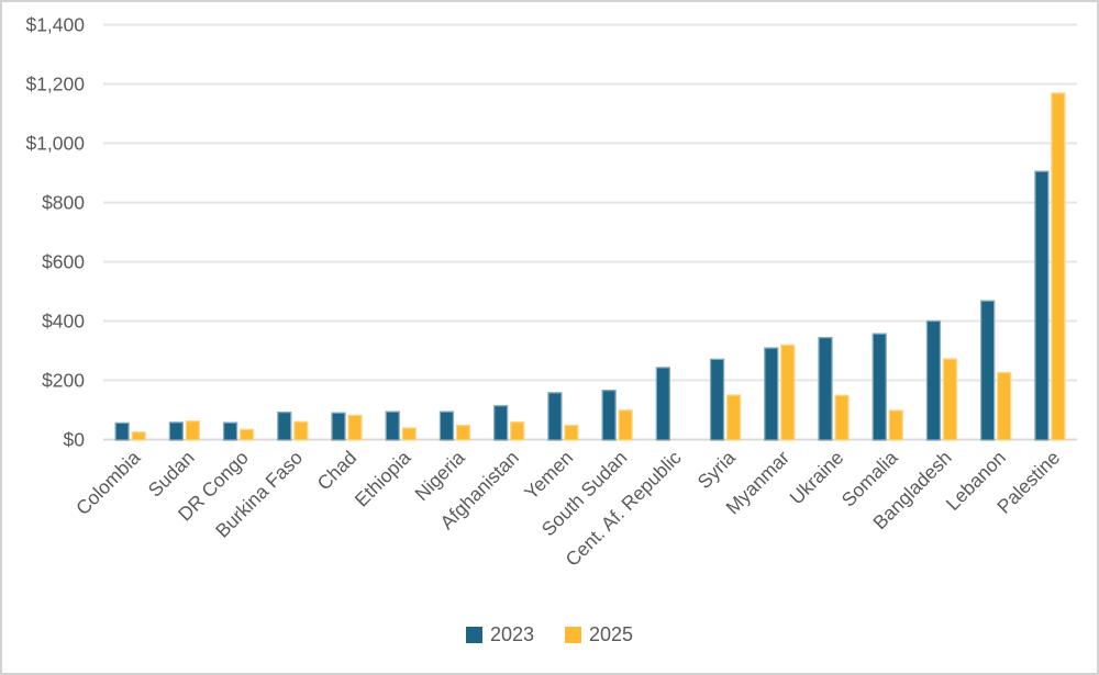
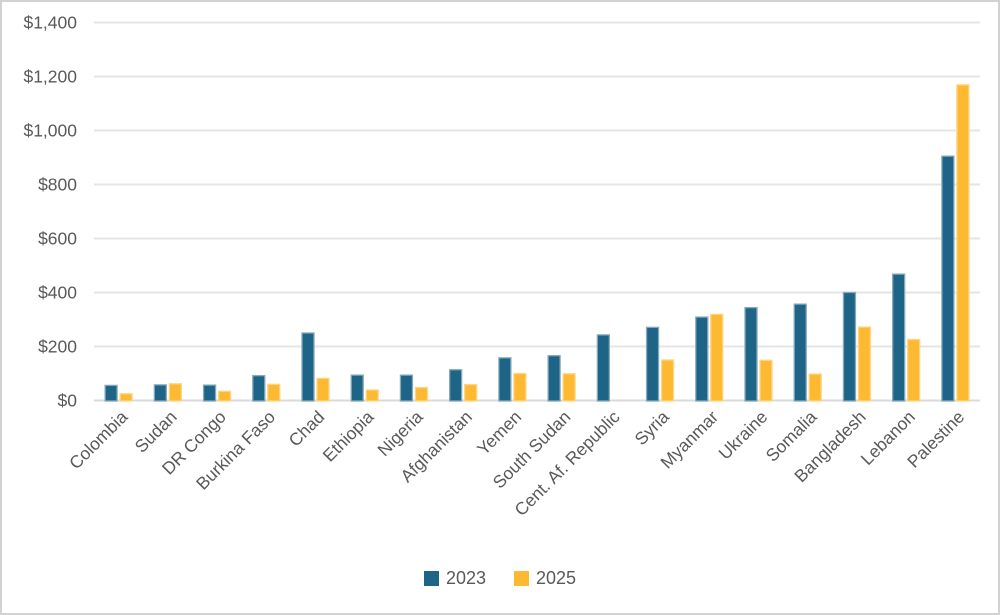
2023/Chad: $90 -> $250
2025/Yemen: $50 -> $100
